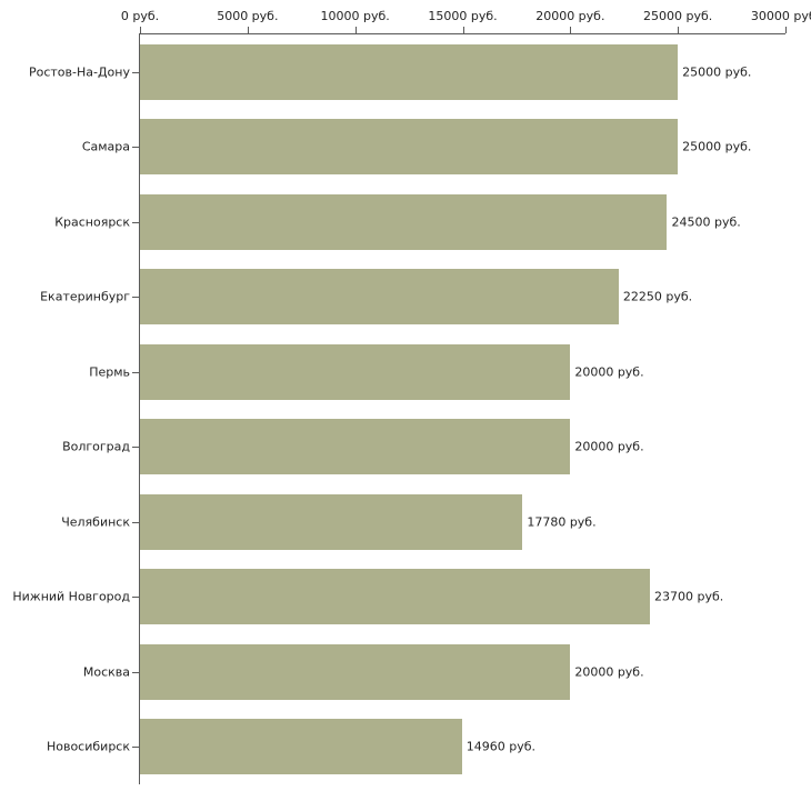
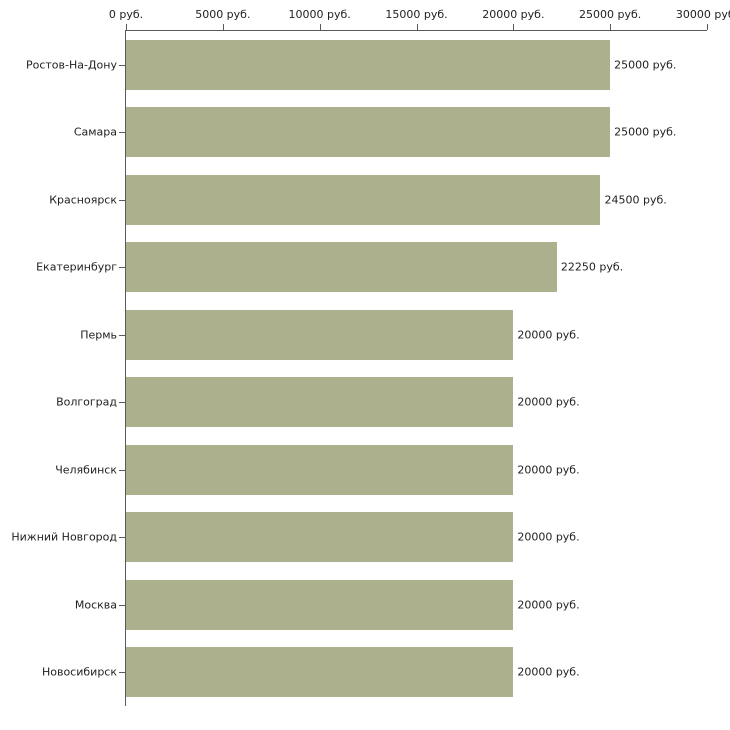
Челябинск: 17780 -> 20000
Нижний Новгород: 23700 -> 20000
Новосибирск: 14960 -> 20000
